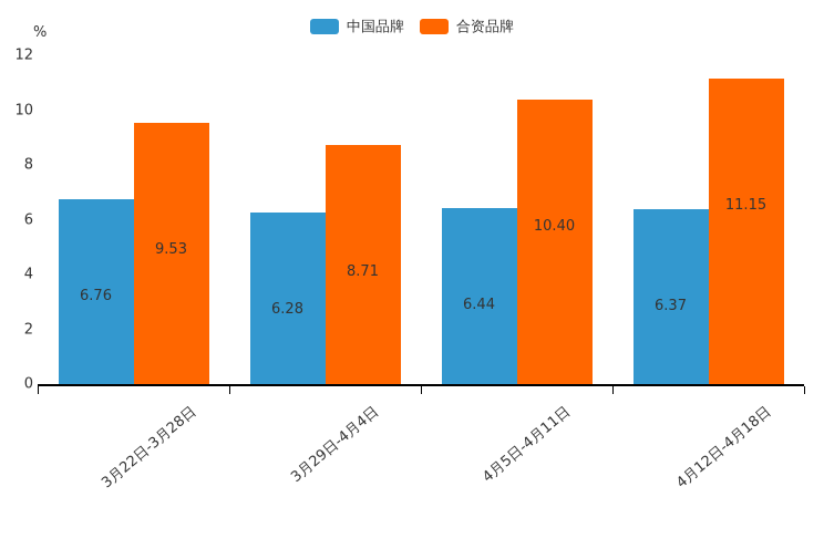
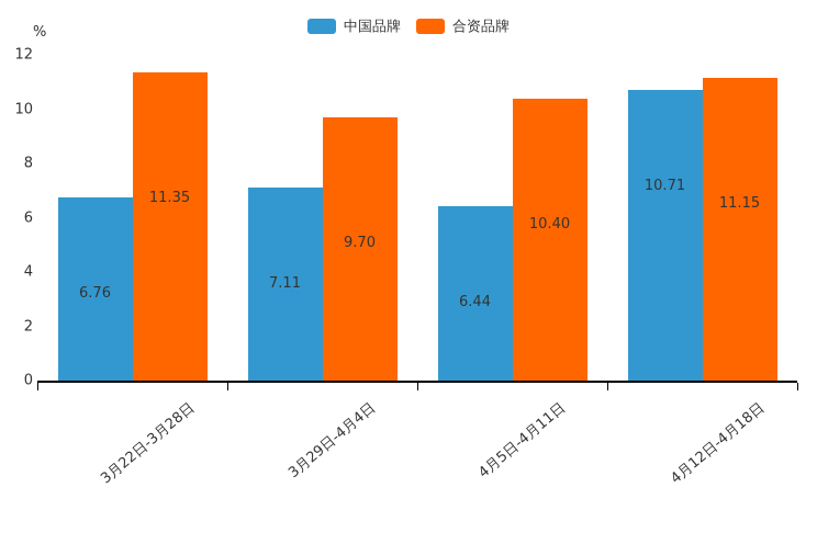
合资品牌/3月22日-3月28日: 9.53 -> 11.35
中国品牌/3月29日-4月4日: 6.28 -> 7.11
合资品牌/3月29日-4月4日: 8.71 -> 9.70
中国品牌/4月12日-4月18日: 6.37 -> 10.71
